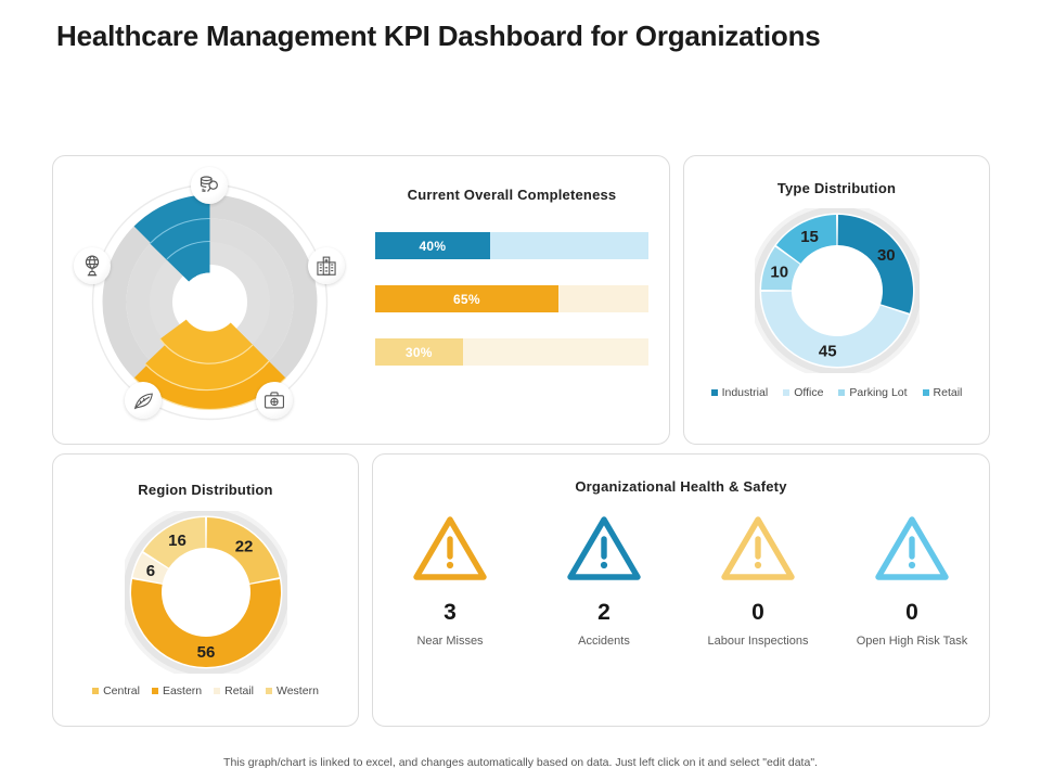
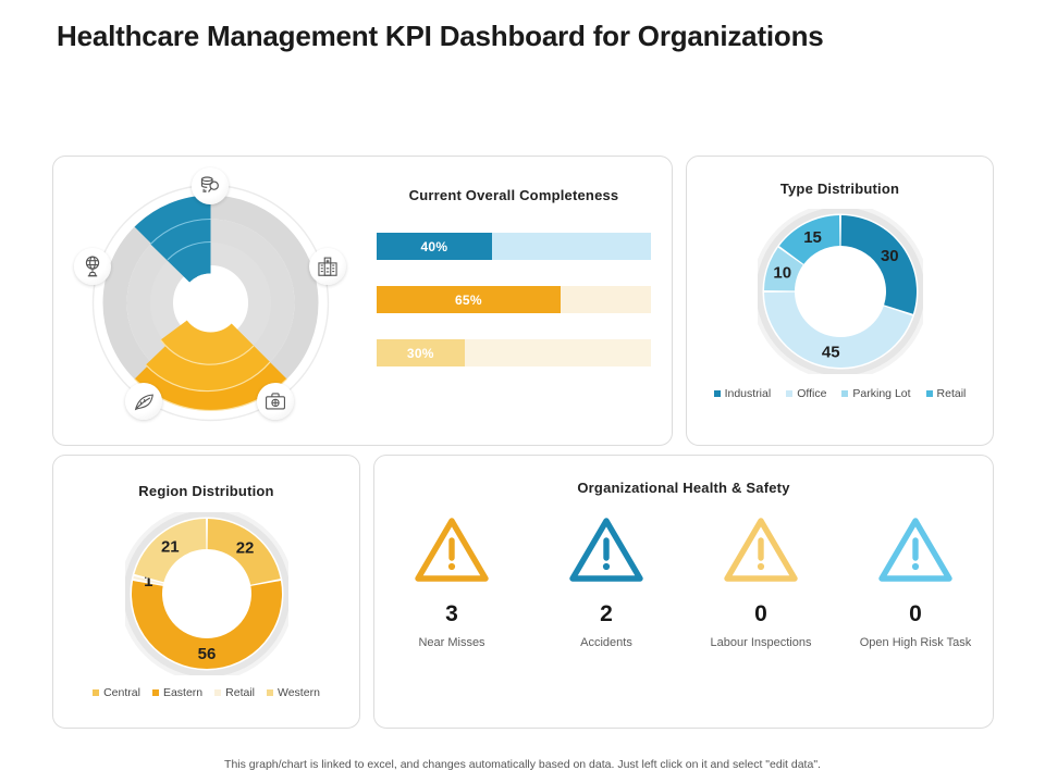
Region Distribution/Retail: 6 -> 1
Region Distribution/Western: 16 -> 21
